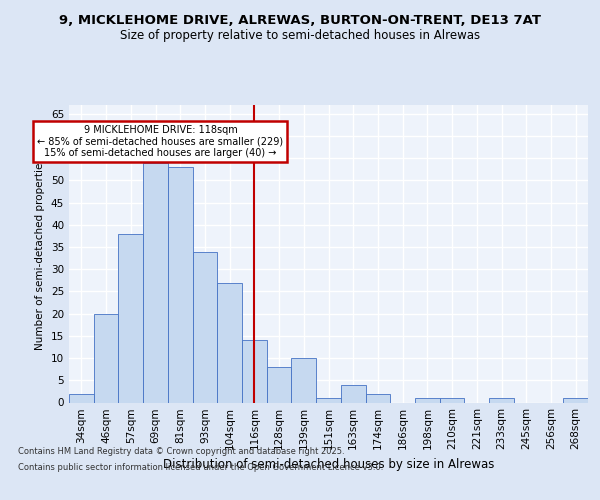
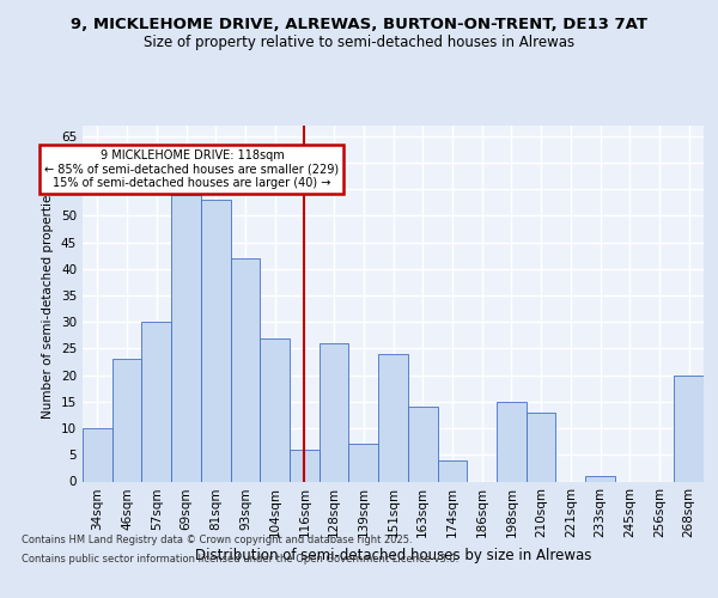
34sqm: 2 -> 10
46sqm: 20 -> 23
57sqm: 38 -> 30
93sqm: 34 -> 42
116sqm: 14 -> 6
128sqm: 8 -> 26
139sqm: 10 -> 7
151sqm: 1 -> 24
163sqm: 4 -> 14
174sqm: 2 -> 4
198sqm: 1 -> 15
210sqm: 1 -> 13
268sqm: 1 -> 20
